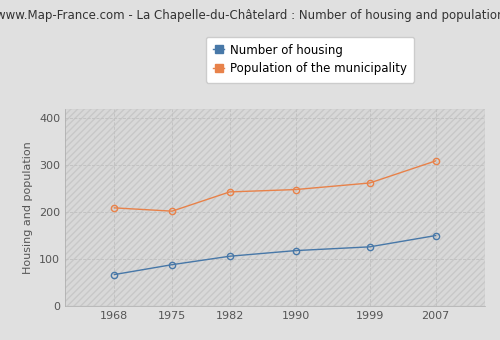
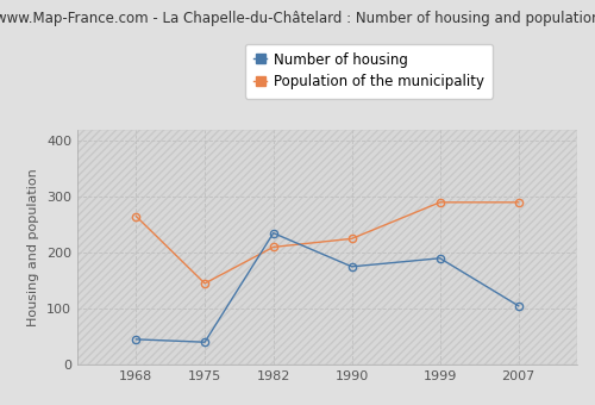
Number of housing/1968: 67 -> 45
Population of the municipality/1968: 209 -> 265
Number of housing/1975: 88 -> 40
Population of the municipality/1975: 202 -> 145
Number of housing/1982: 106 -> 235
Population of the municipality/1982: 243 -> 210
Number of housing/1990: 118 -> 175
Population of the municipality/1990: 248 -> 225
Number of housing/1999: 126 -> 190
Population of the municipality/1999: 262 -> 290
Number of housing/2007: 150 -> 105
Population of the municipality/2007: 309 -> 290
